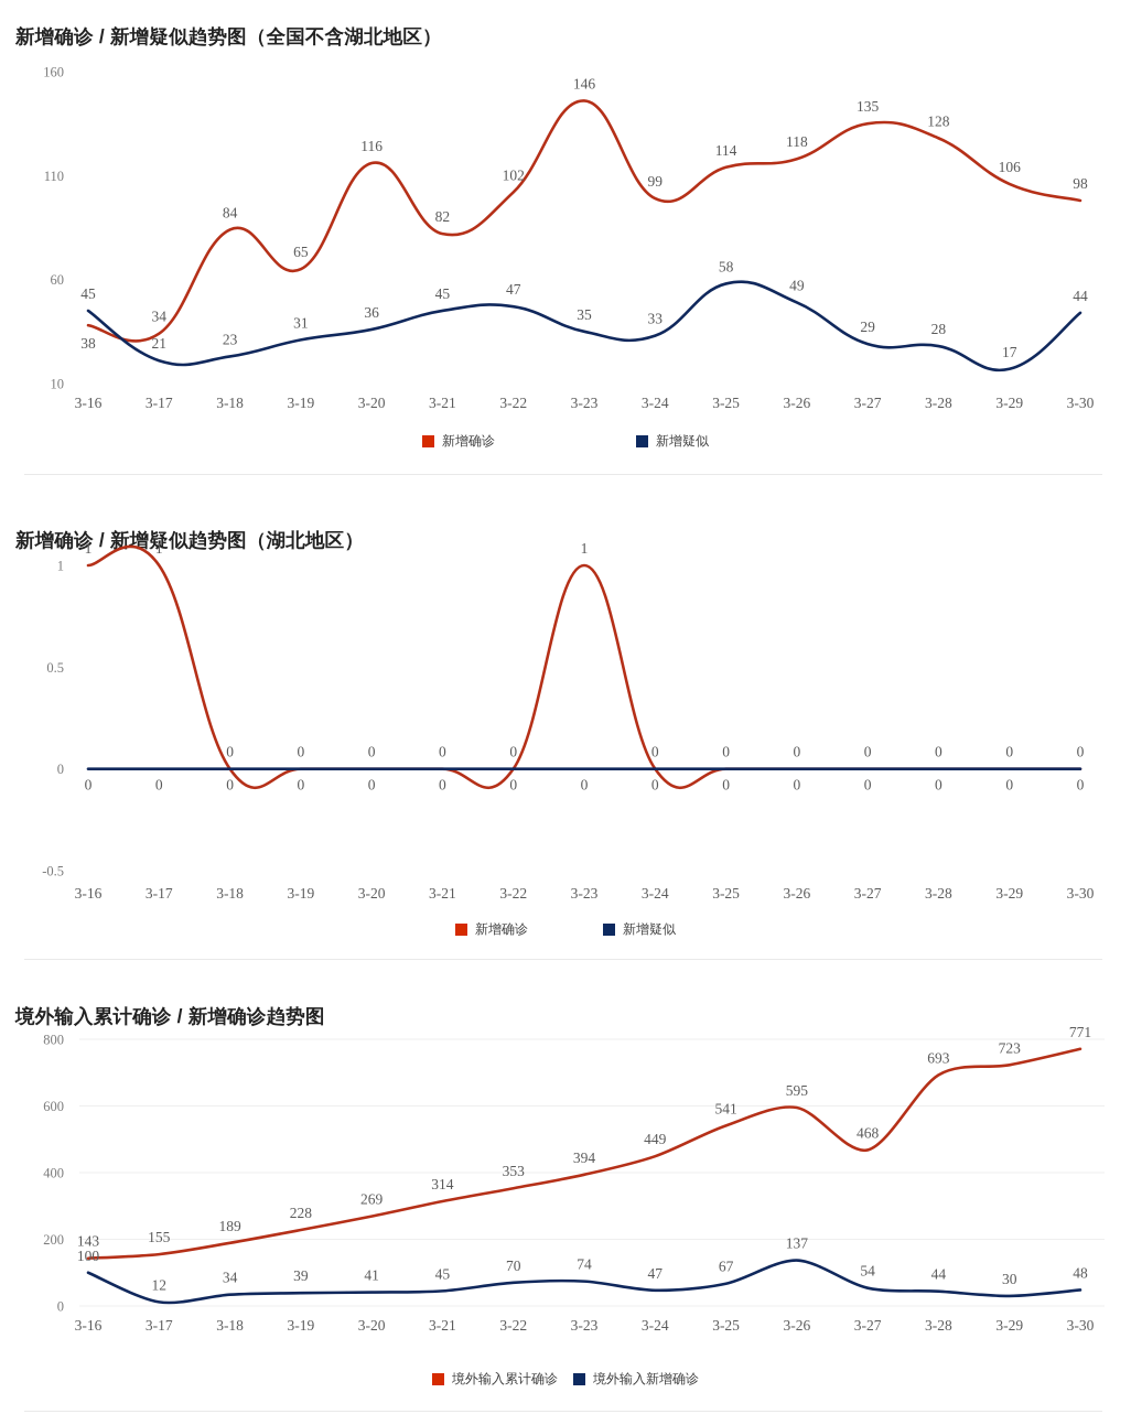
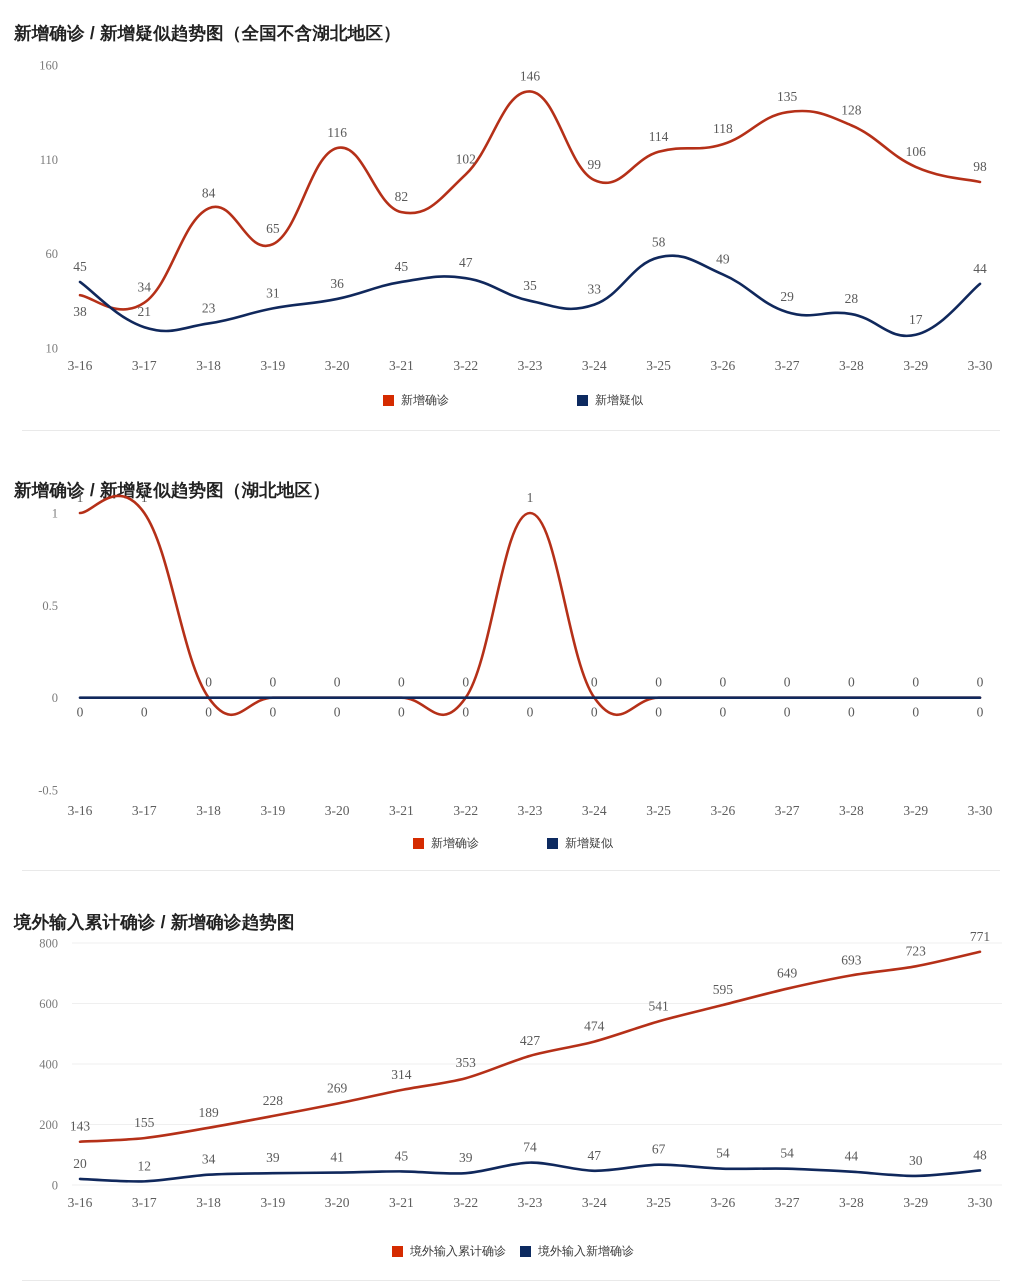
境外输入累计确诊 / 新增确诊趋势图/境外输入新增确诊/3-16: 100 -> 20
境外输入累计确诊 / 新增确诊趋势图/境外输入新增确诊/3-22: 70 -> 39
境外输入累计确诊 / 新增确诊趋势图/境外输入累计确诊/3-23: 394 -> 427
境外输入累计确诊 / 新增确诊趋势图/境外输入累计确诊/3-24: 449 -> 474
境外输入累计确诊 / 新增确诊趋势图/境外输入新增确诊/3-26: 137 -> 54
境外输入累计确诊 / 新增确诊趋势图/境外输入累计确诊/3-27: 468 -> 649
